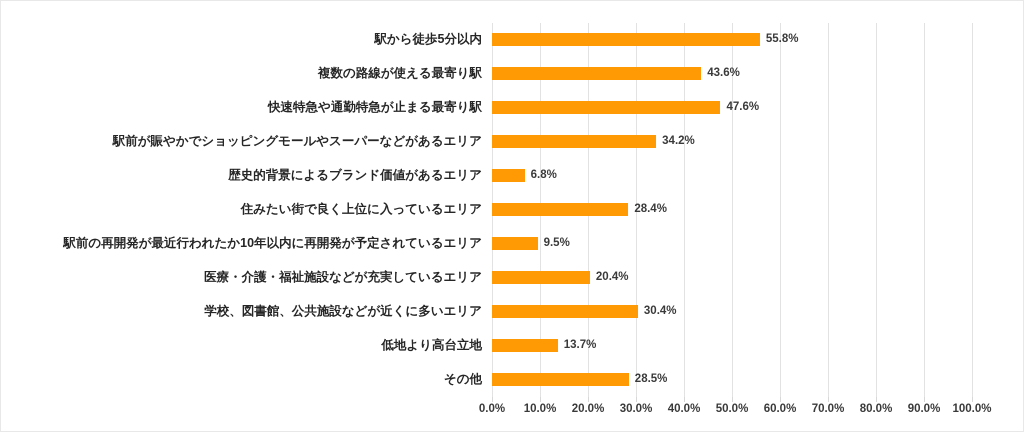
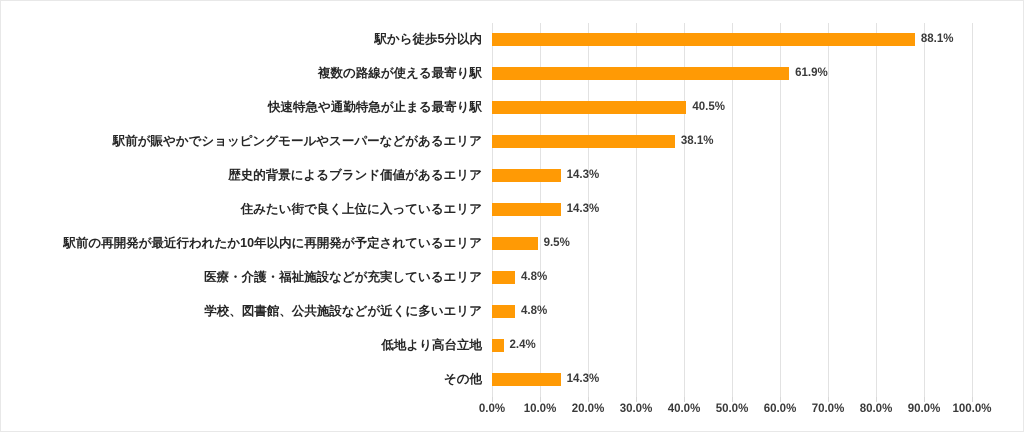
駅から徒歩5分以内: 55.8% -> 88.1%
複数の路線が使える最寄り駅: 43.6% -> 61.9%
快速特急や通勤特急が止まる最寄り駅: 47.6% -> 40.5%
駅前が賑やかでショッピングモールやスーパーなどがあるエリア: 34.2% -> 38.1%
歴史的背景によるブランド価値があるエリア: 6.8% -> 14.3%
住みたい街で良く上位に入っているエリア: 28.4% -> 14.3%
医療・介護・福祉施設などが充実しているエリア: 20.4% -> 4.8%
学校、図書館、公共施設などが近くに多いエリア: 30.4% -> 4.8%
低地より高台立地: 13.7% -> 2.4%
その他: 28.5% -> 14.3%
